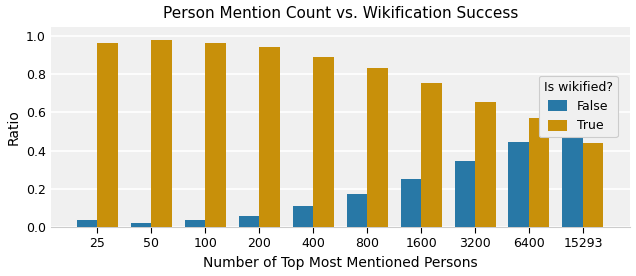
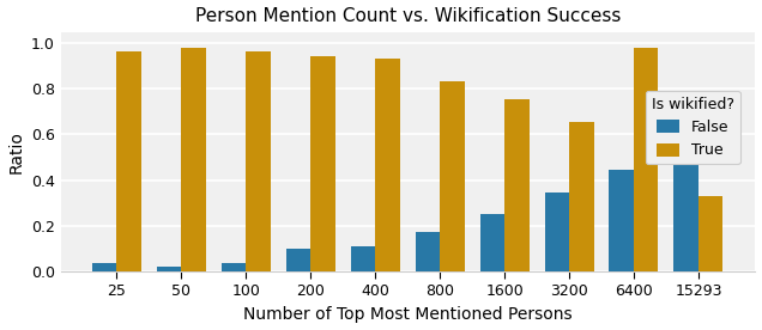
False/200: 0.06 -> 0.10
True/400: 0.89 -> 0.93
True/6400: 0.57 -> 0.98
True/15293: 0.44 -> 0.33
